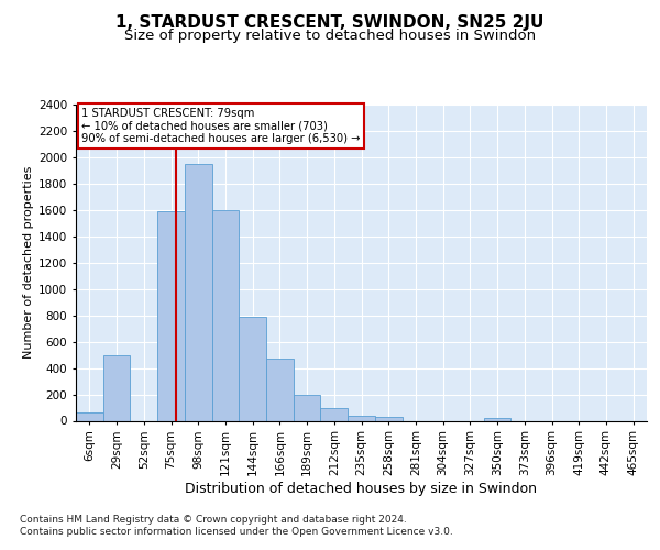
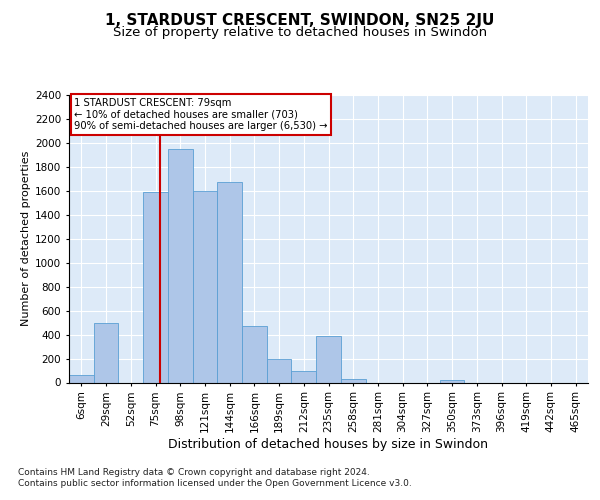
144sqm: 790 -> 1670
235sqm: 40 -> 390
